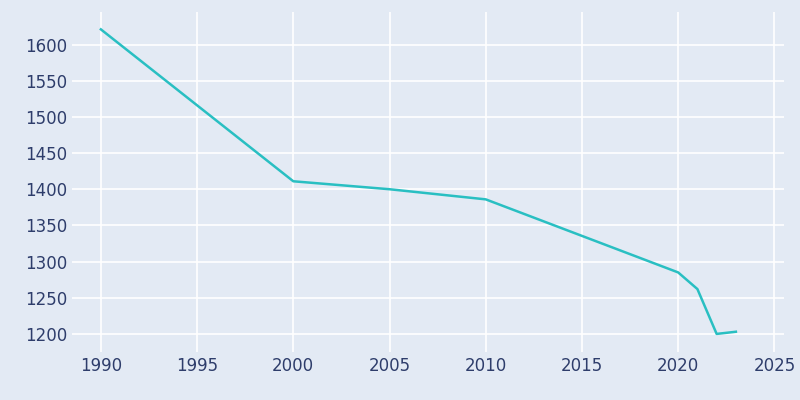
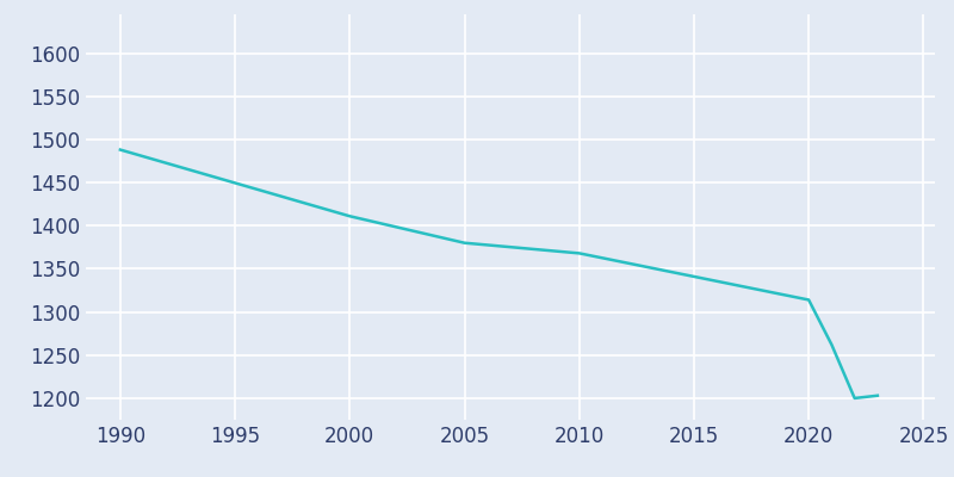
1990: 1621 -> 1488
2005: 1400 -> 1380
2010: 1386 -> 1368
2020: 1285 -> 1314
